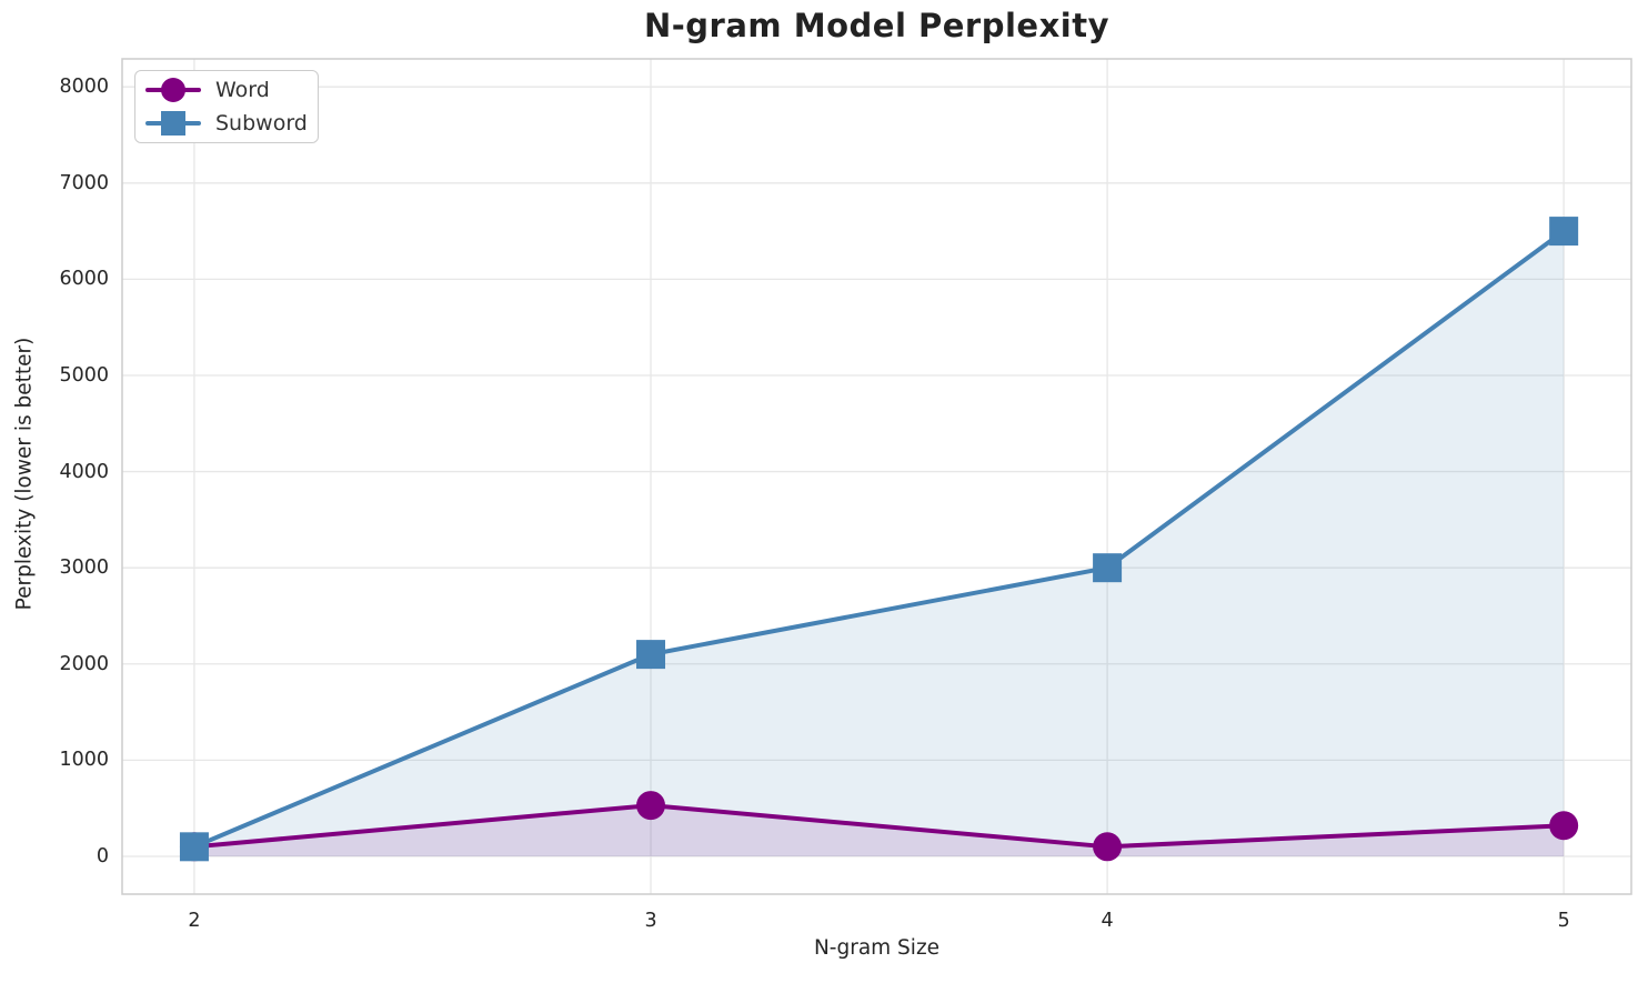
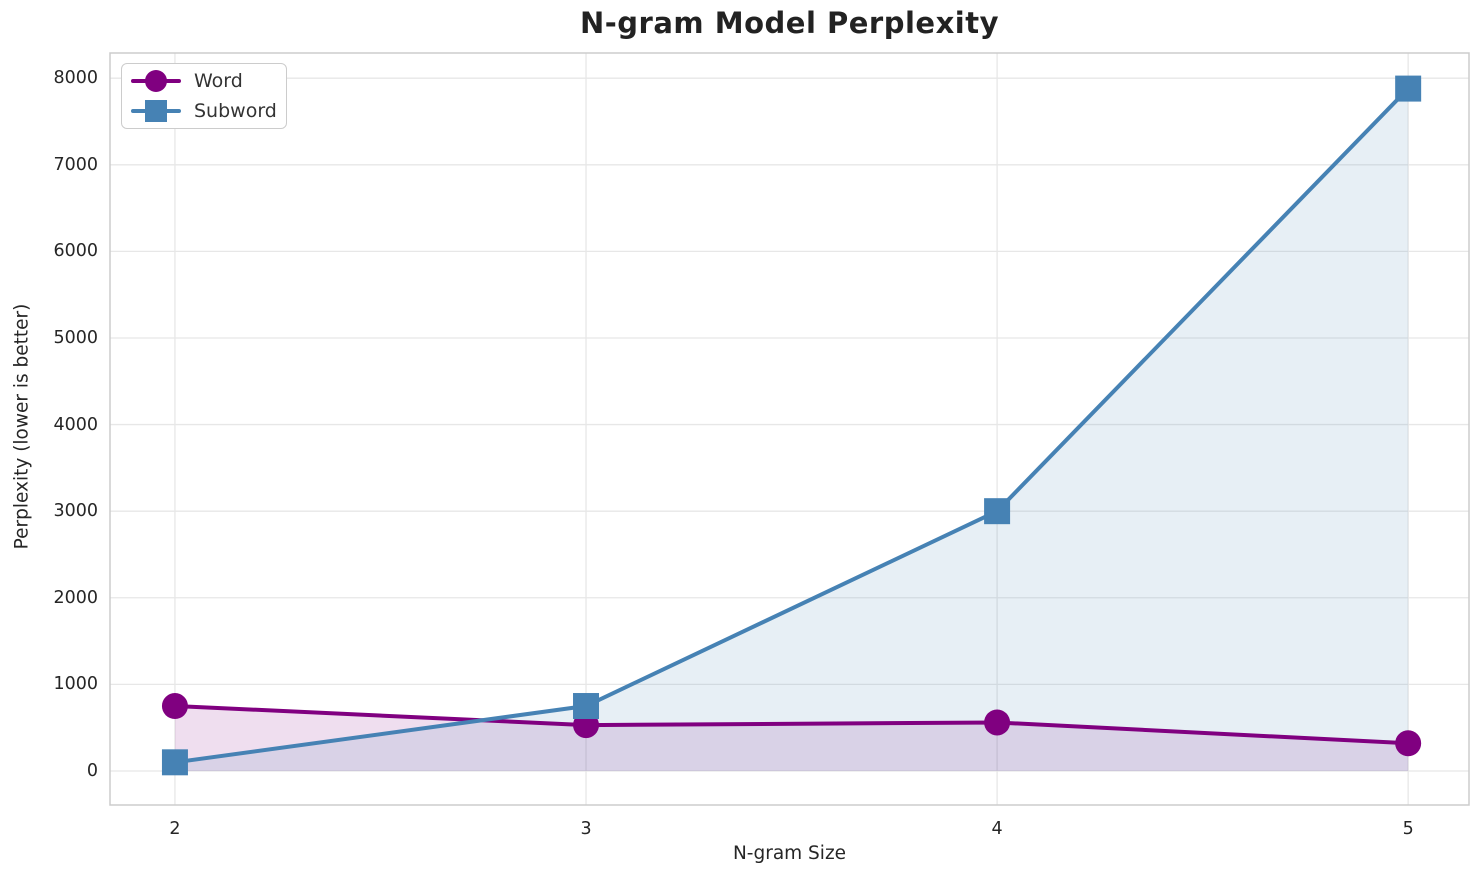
Word/2: 100 -> 800
Subword/3: 2100 -> 800
Word/4: 100 -> 600
Subword/5: 6500 -> 7900
